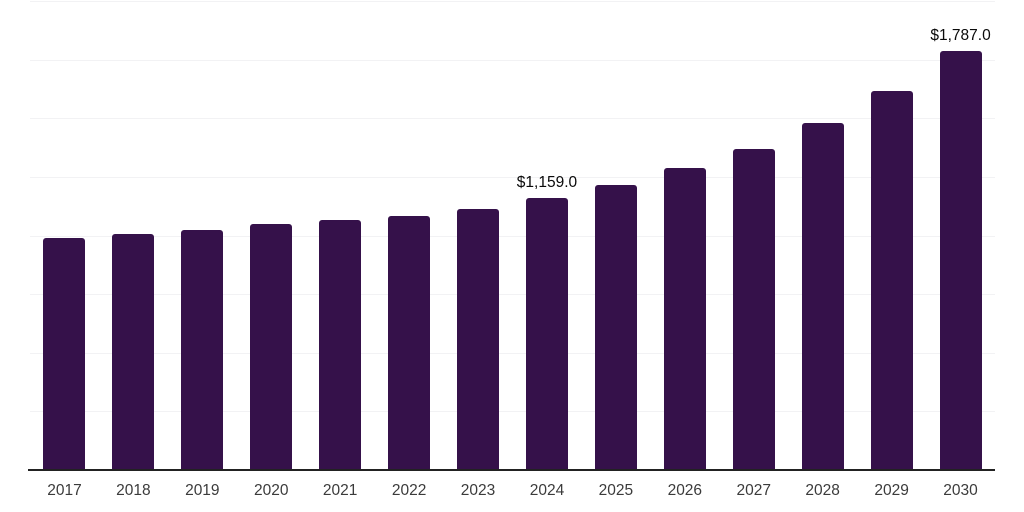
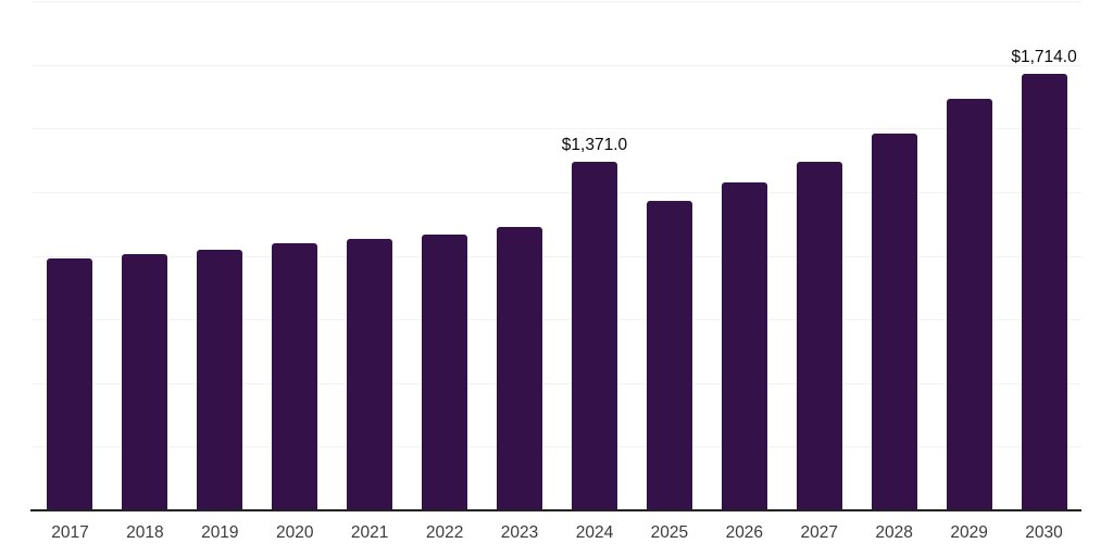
2024: $1,159.0 -> $1,371.0
2030: $1,787.0 -> $1,714.0
